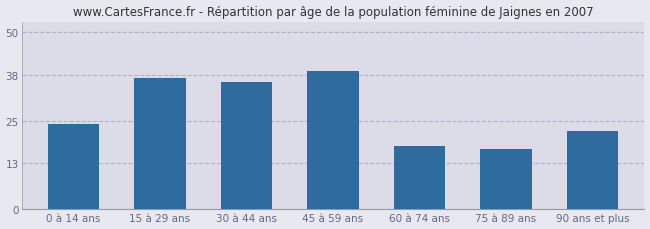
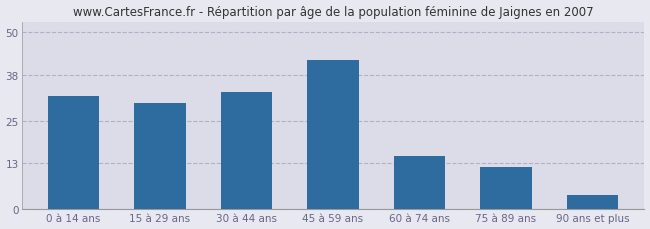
0 à 14 ans: 24 -> 32
15 à 29 ans: 37 -> 30
30 à 44 ans: 36 -> 33
45 à 59 ans: 39 -> 42
60 à 74 ans: 18 -> 15
75 à 89 ans: 17 -> 12
90 ans et plus: 22 -> 4
